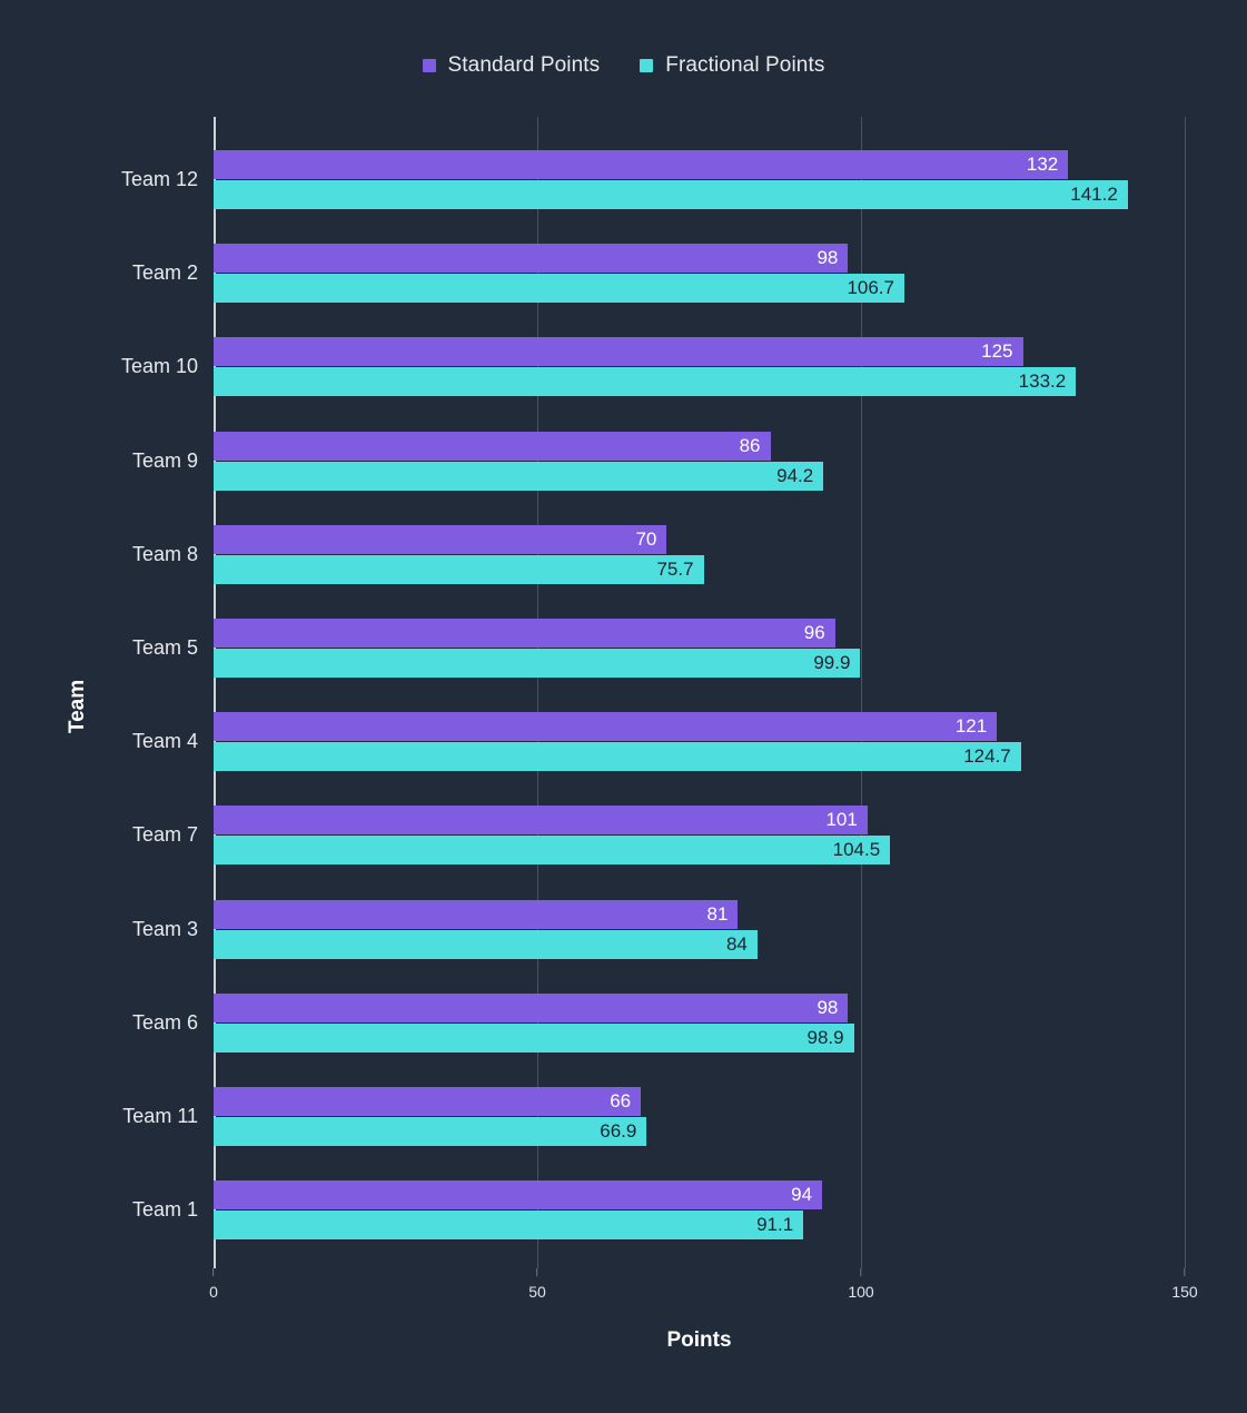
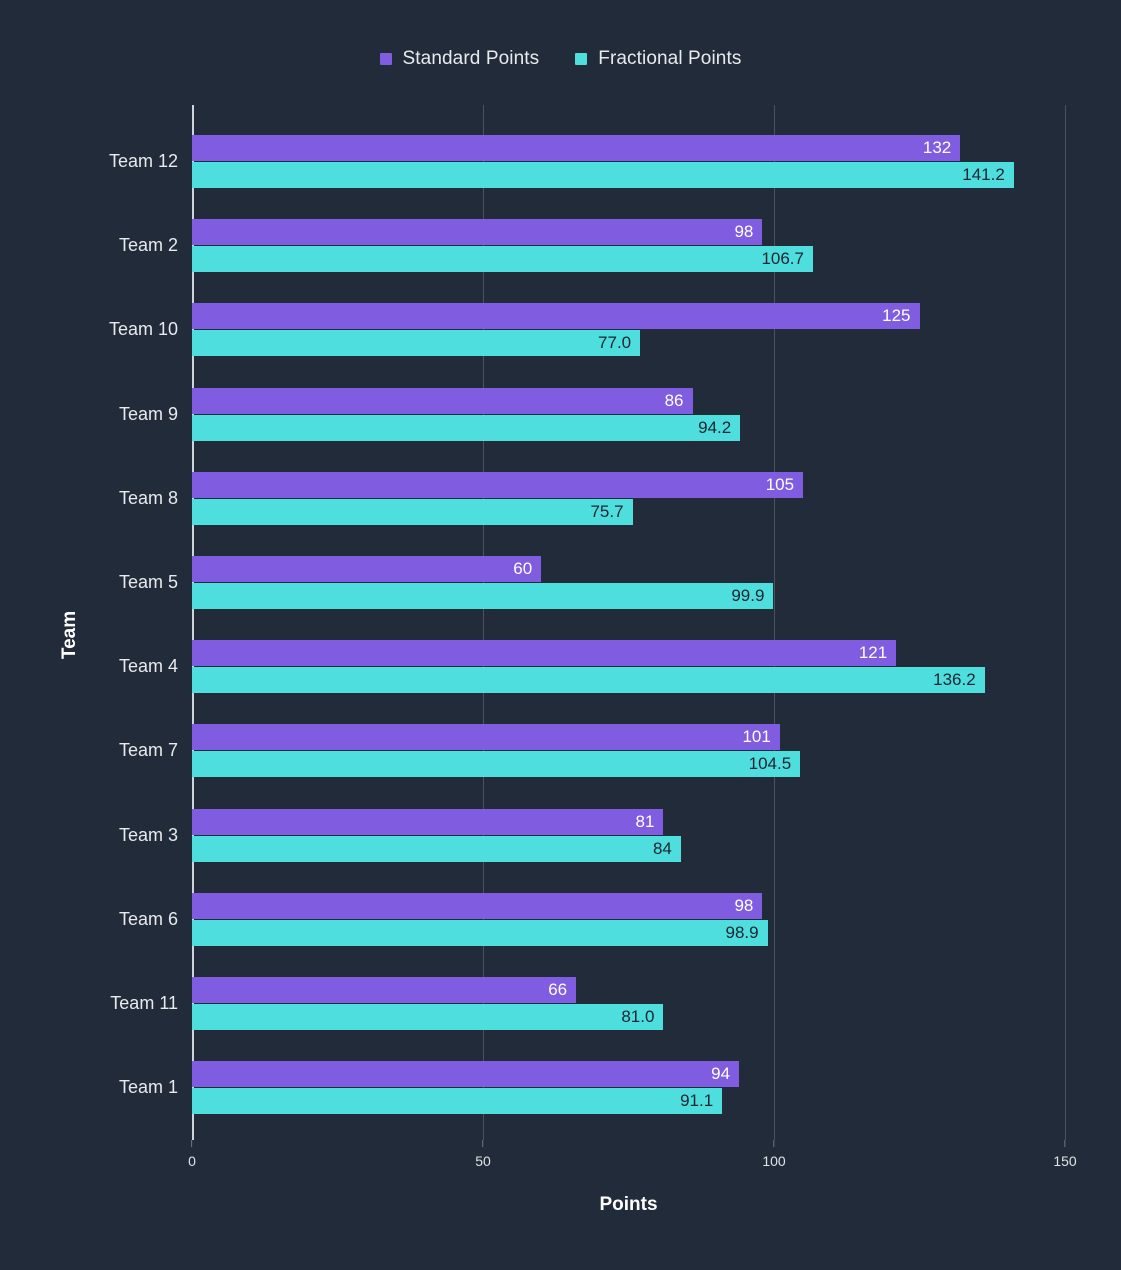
Fractional Points/Team 10: 133.2 -> 77.0
Standard Points/Team 8: 70 -> 105
Standard Points/Team 5: 96 -> 60
Fractional Points/Team 4: 124.7 -> 136.2
Fractional Points/Team 11: 66.9 -> 81.0
